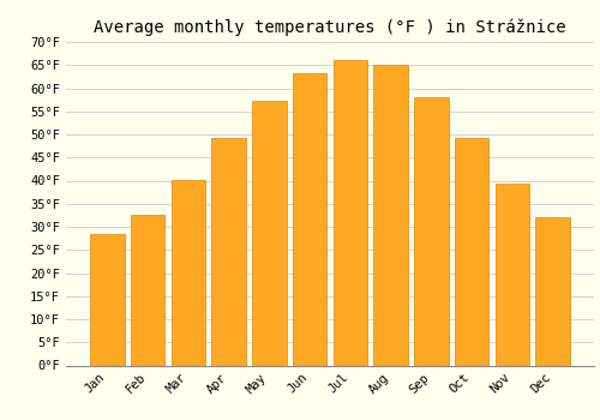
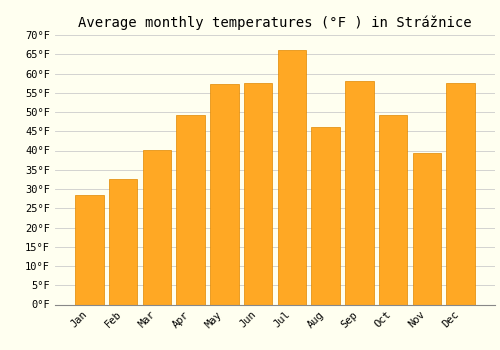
Jun: 63.3°F -> 57.5°F
Aug: 65.1°F -> 46.0°F
Dec: 32.0°F -> 57.5°F
